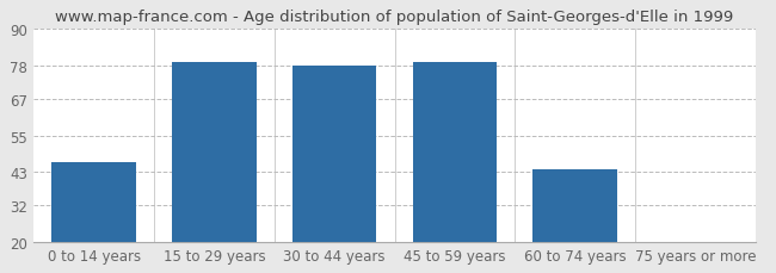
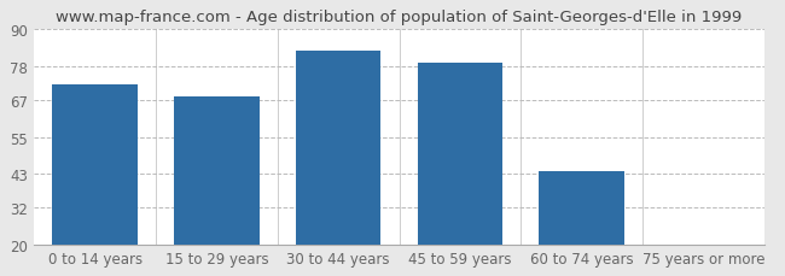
0 to 14 years: 46 -> 72
15 to 29 years: 79 -> 68
30 to 44 years: 78 -> 83
